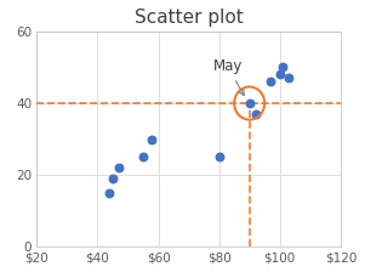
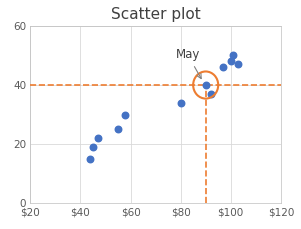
$80: 25 -> 34
